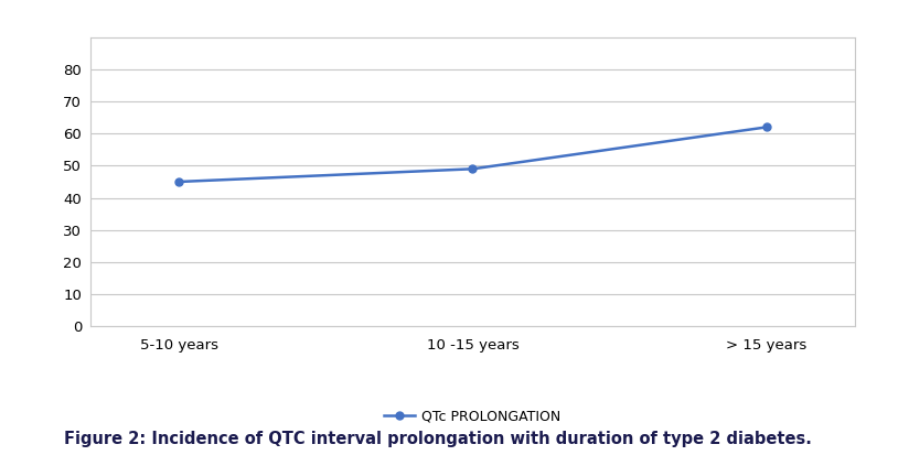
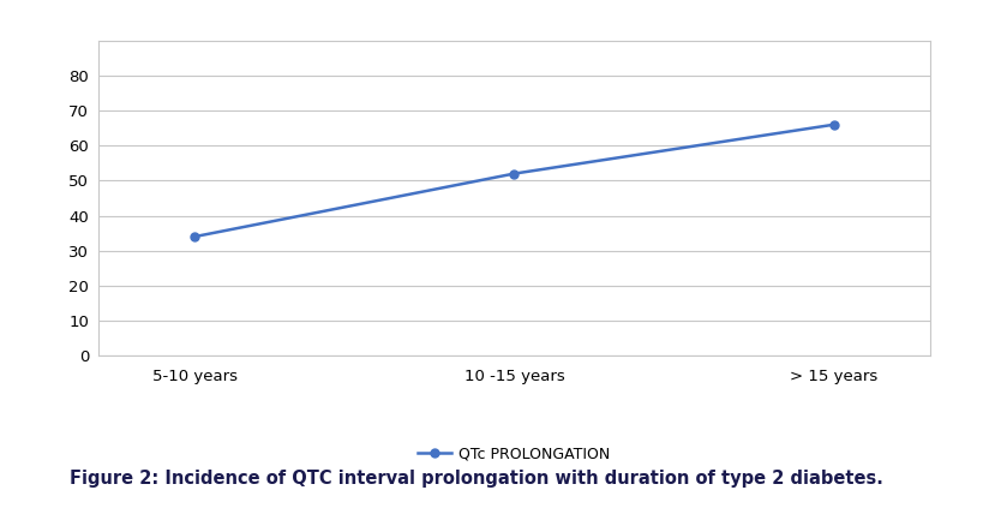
5-10 years: 45 -> 34
10 -15 years: 49 -> 52
> 15 years: 62 -> 66
